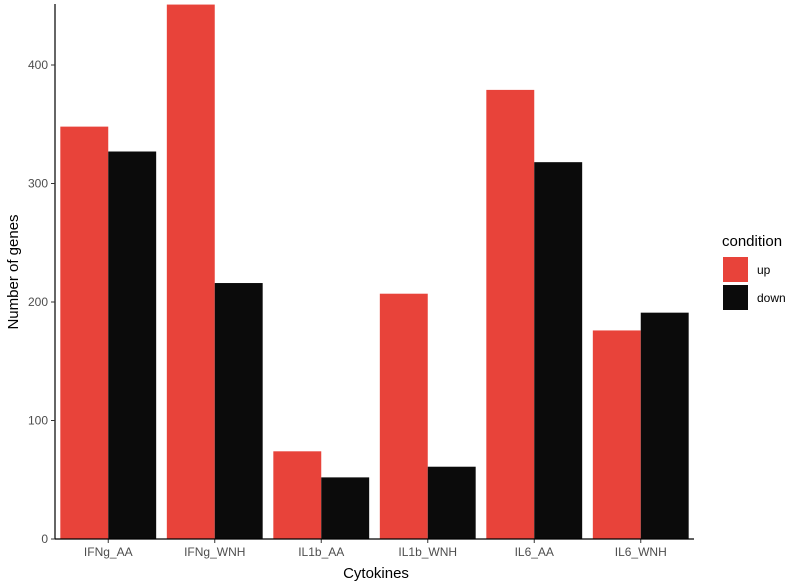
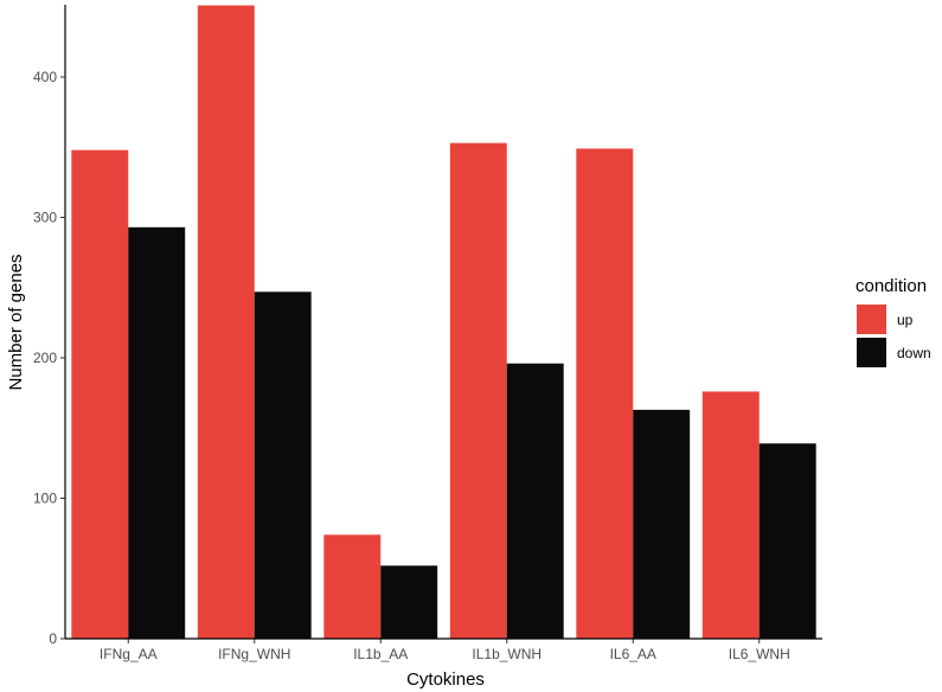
down/IFNg_AA: 327 -> 293
down/IFNg_WNH: 216 -> 247
up/IL1b_WNH: 207 -> 353
down/IL1b_WNH: 61 -> 196
up/IL6_AA: 379 -> 349
down/IL6_AA: 318 -> 163
down/IL6_WNH: 191 -> 139
